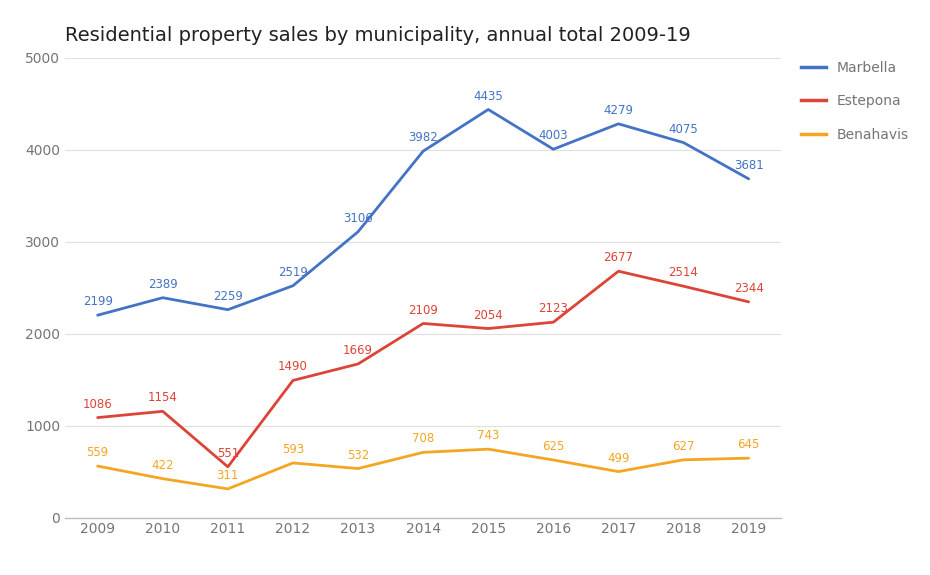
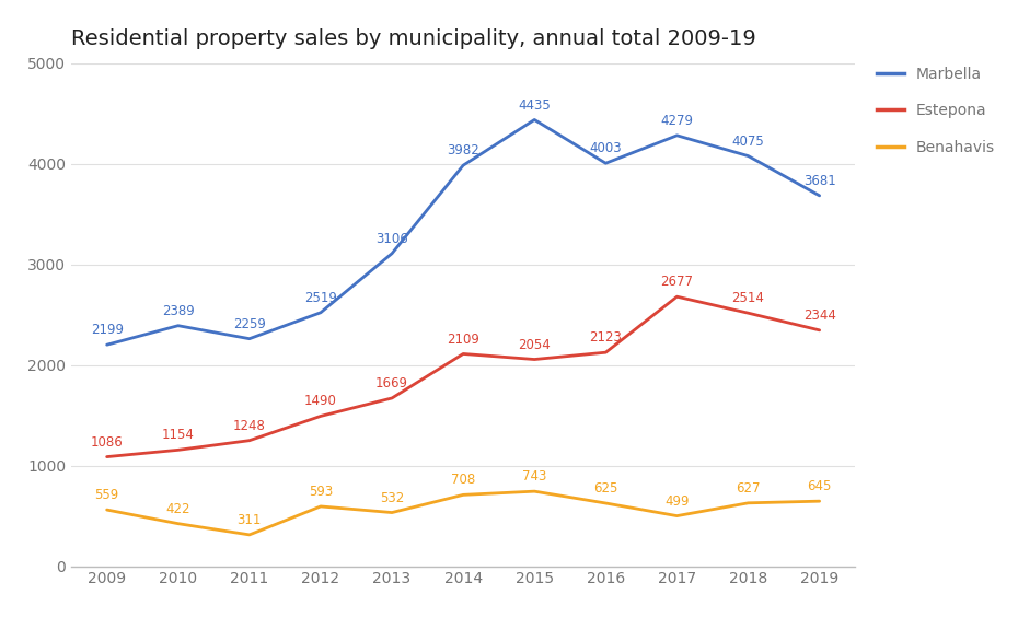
Estepona/2011: 551 -> 1248
